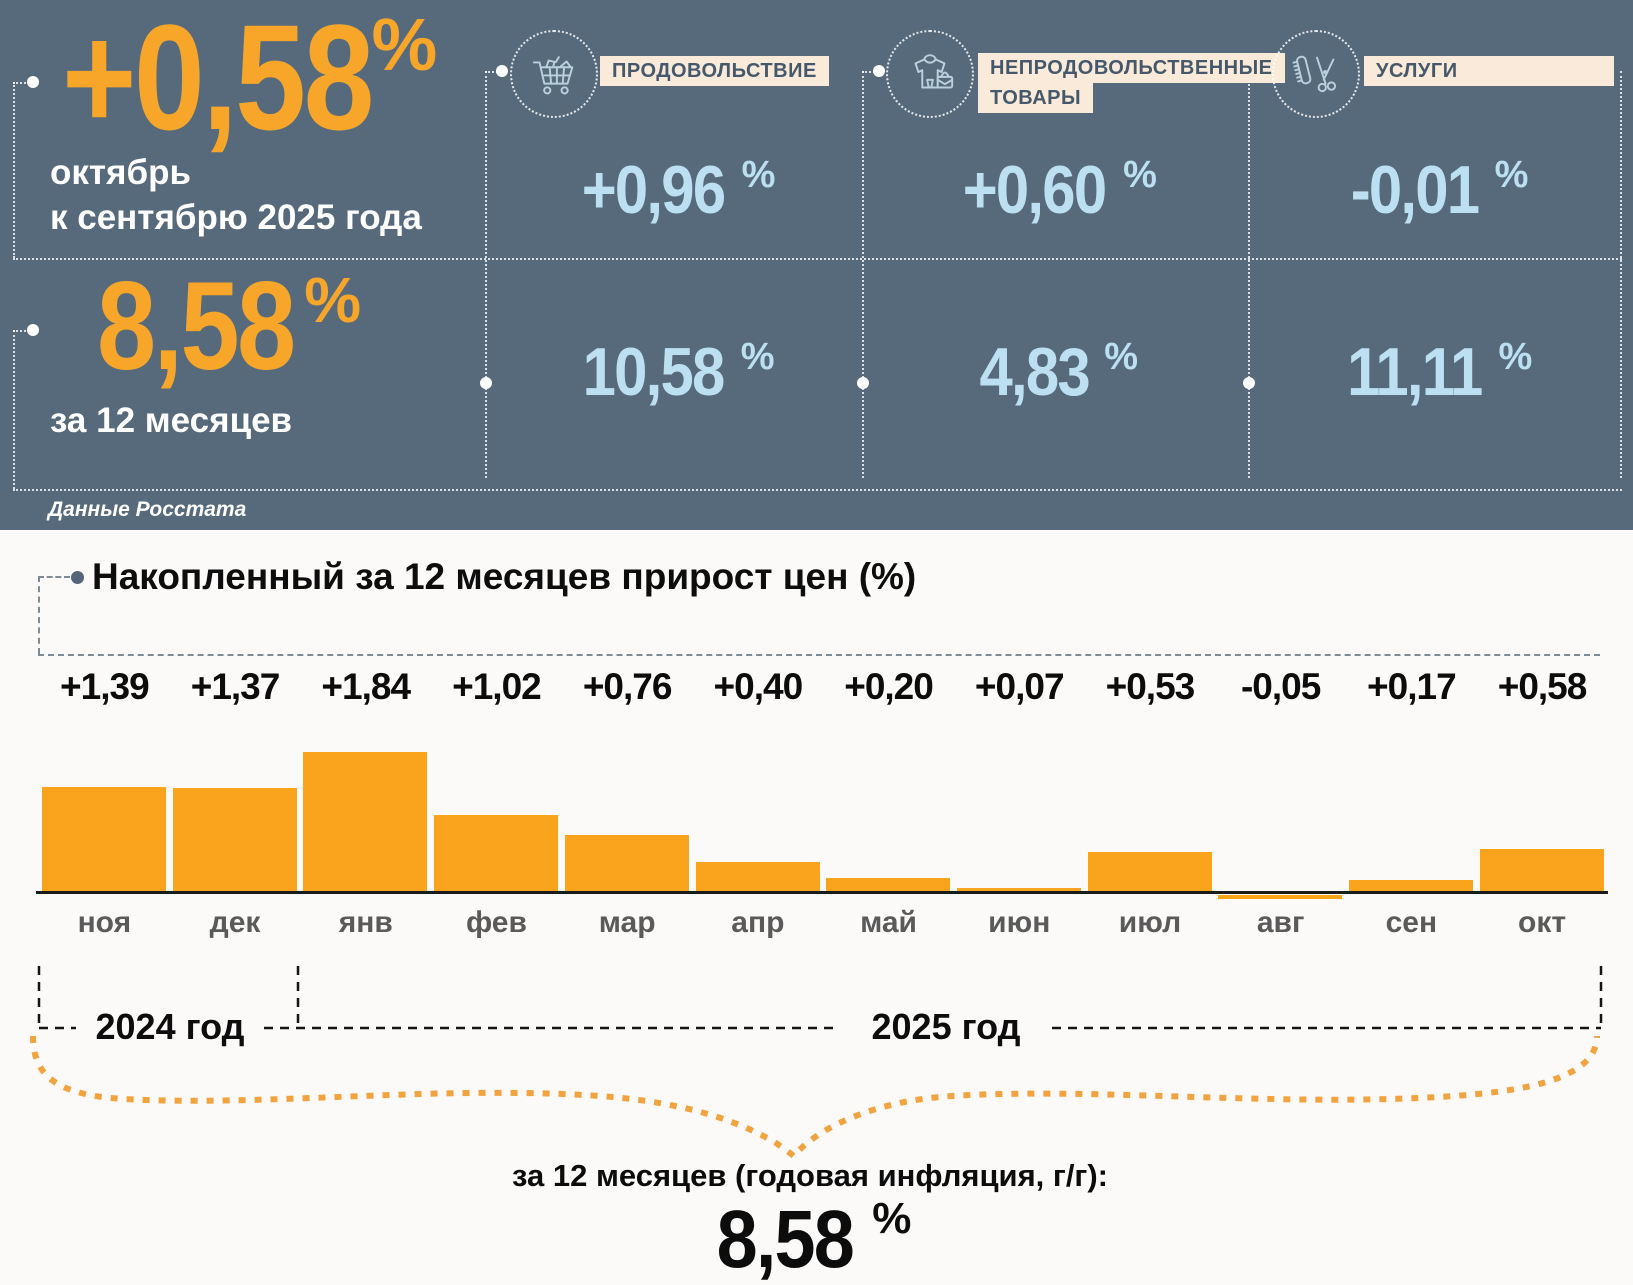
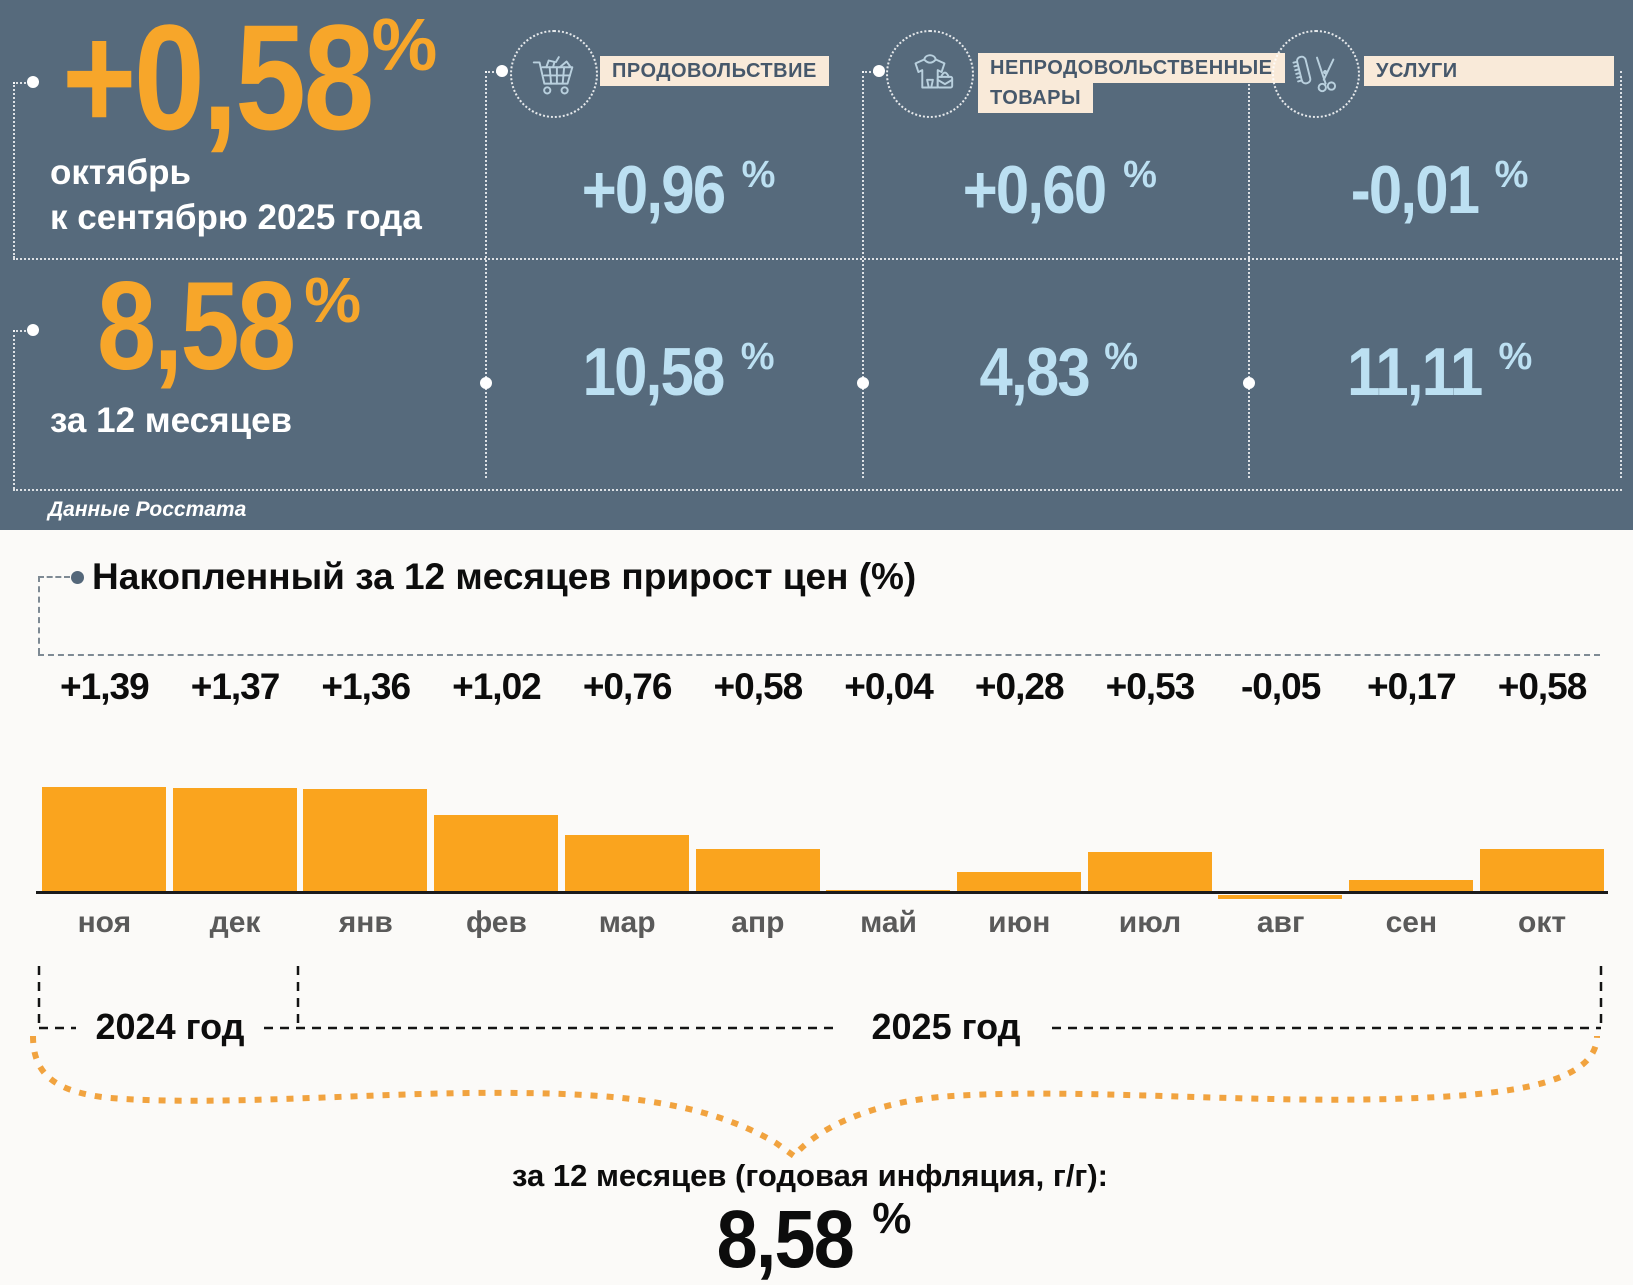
янв: +1,84 -> +1,36
апр: +0,40 -> +0,58
май: +0,20 -> +0,04
июн: +0,07 -> +0,28
